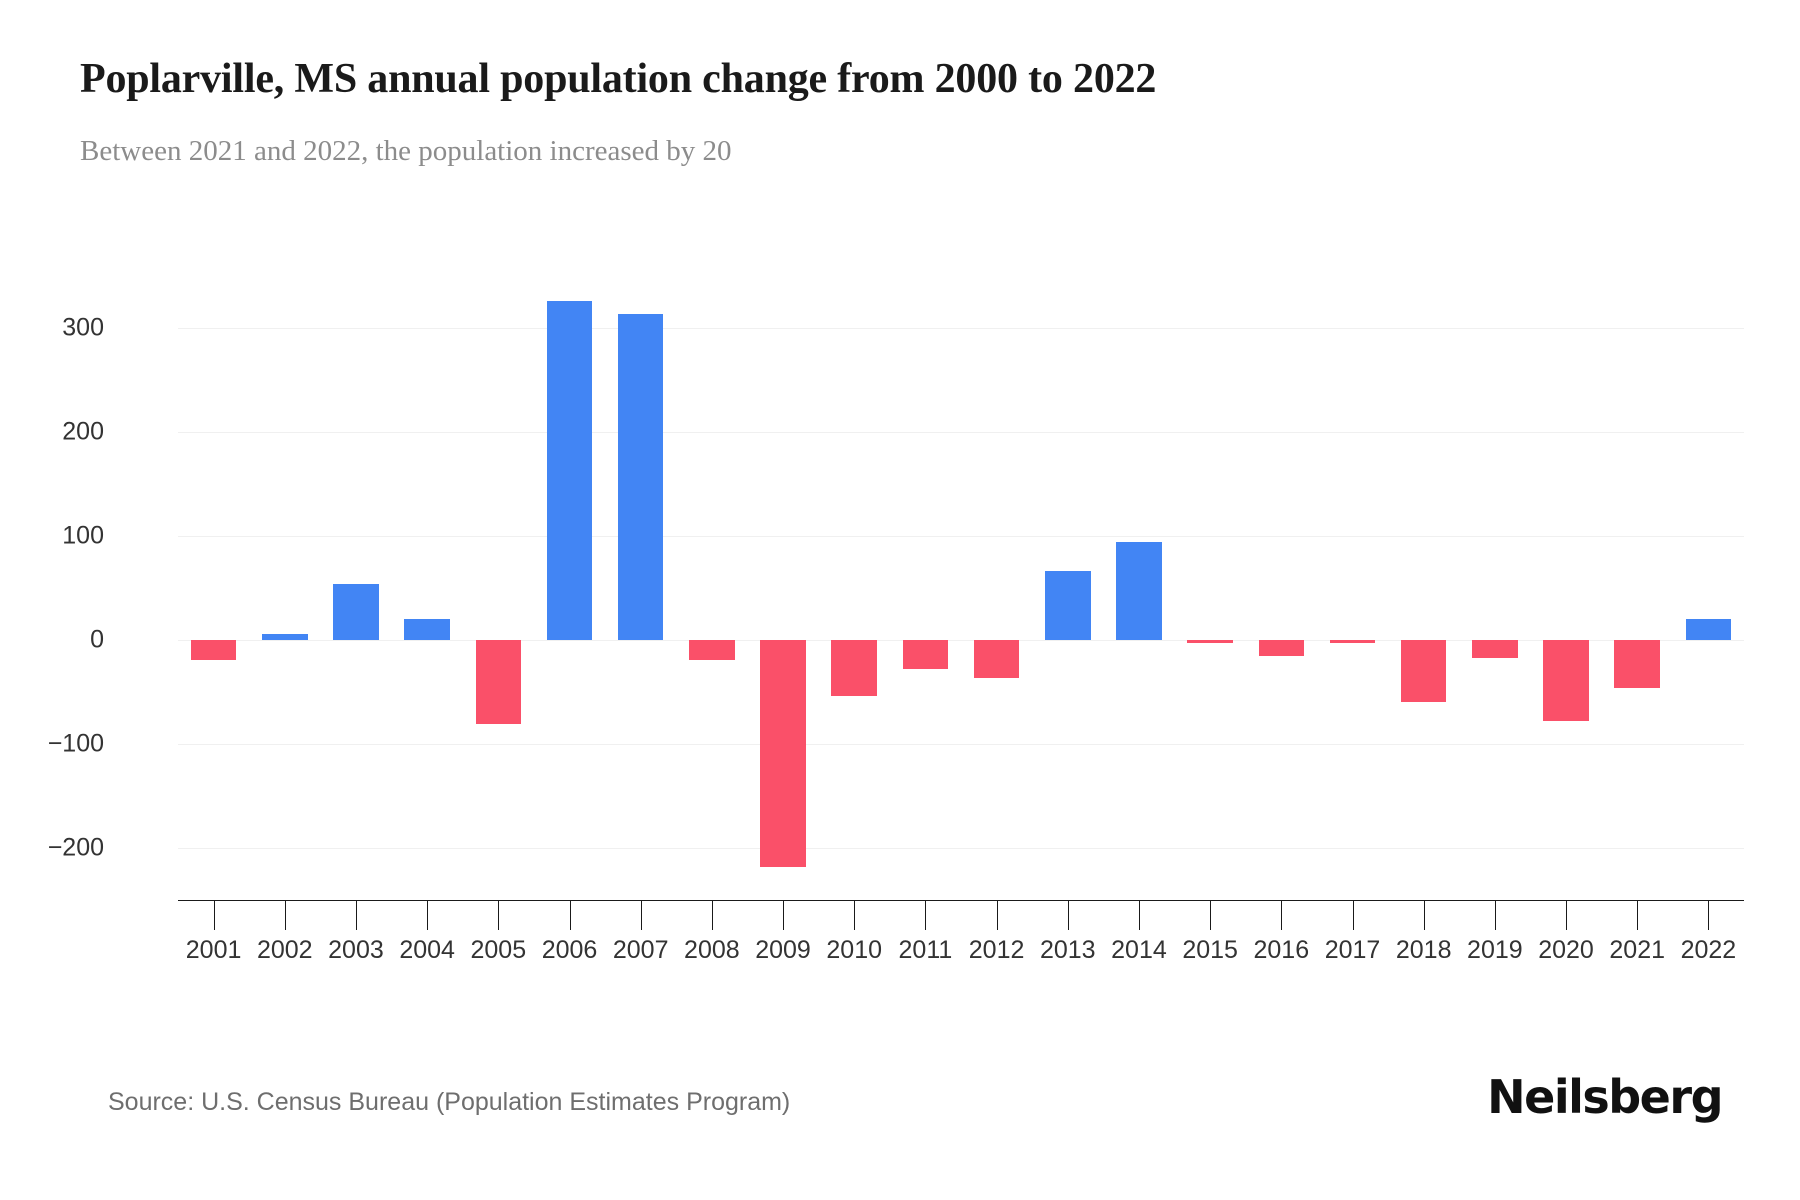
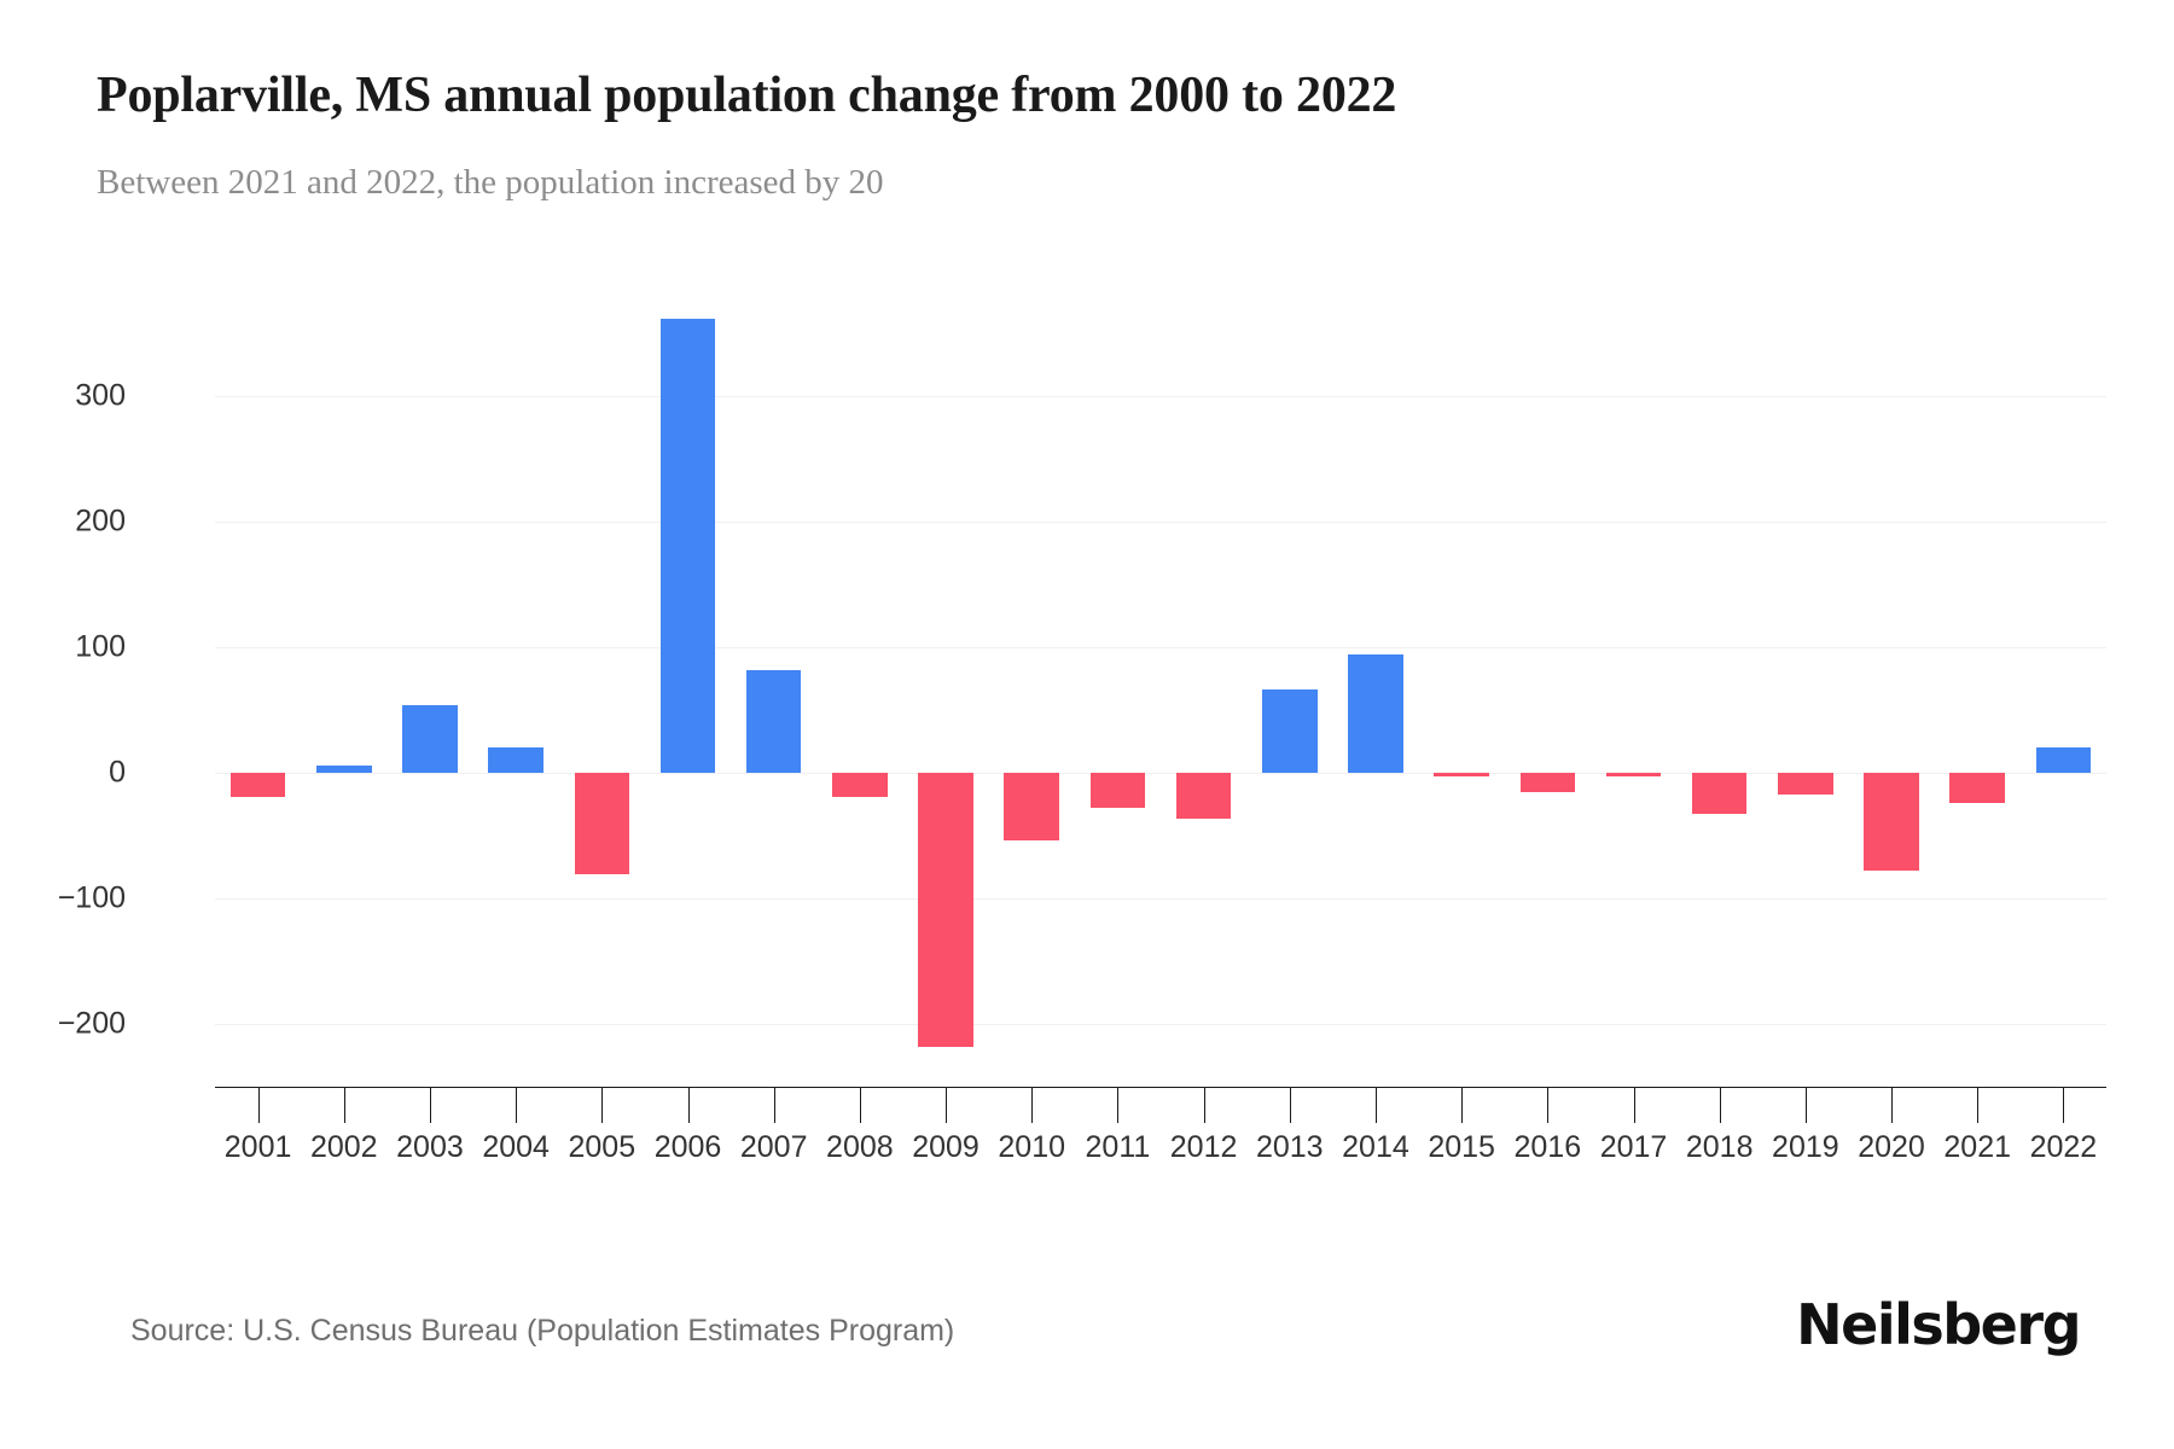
2006: 326 -> 362
2007: 314 -> 82
2018: -60 -> -33
2021: -46 -> -24
